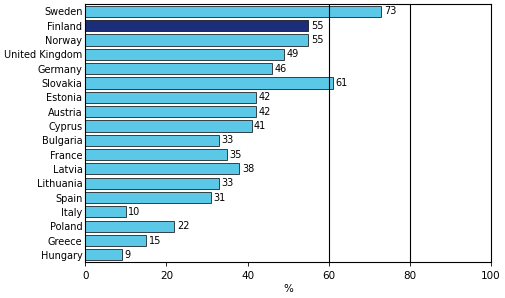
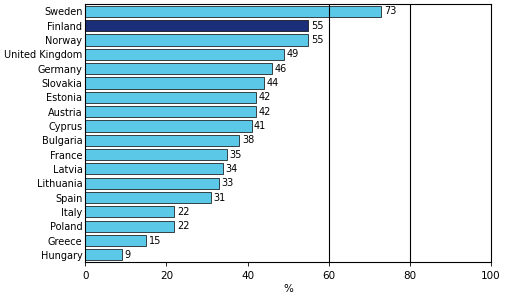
Slovakia: 61 -> 44
Bulgaria: 33 -> 38
Latvia: 38 -> 34
Italy: 10 -> 22
